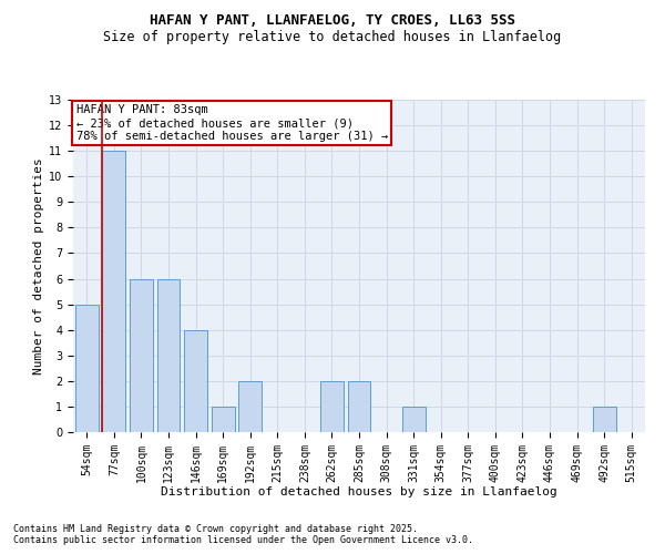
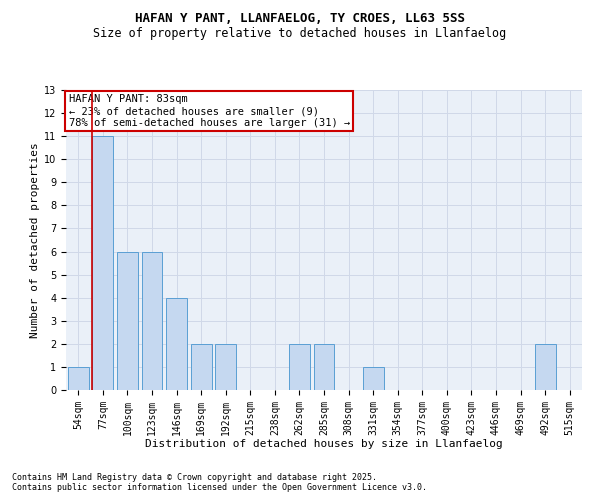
54sqm: 5 -> 1
169sqm: 1 -> 2
492sqm: 1 -> 2
